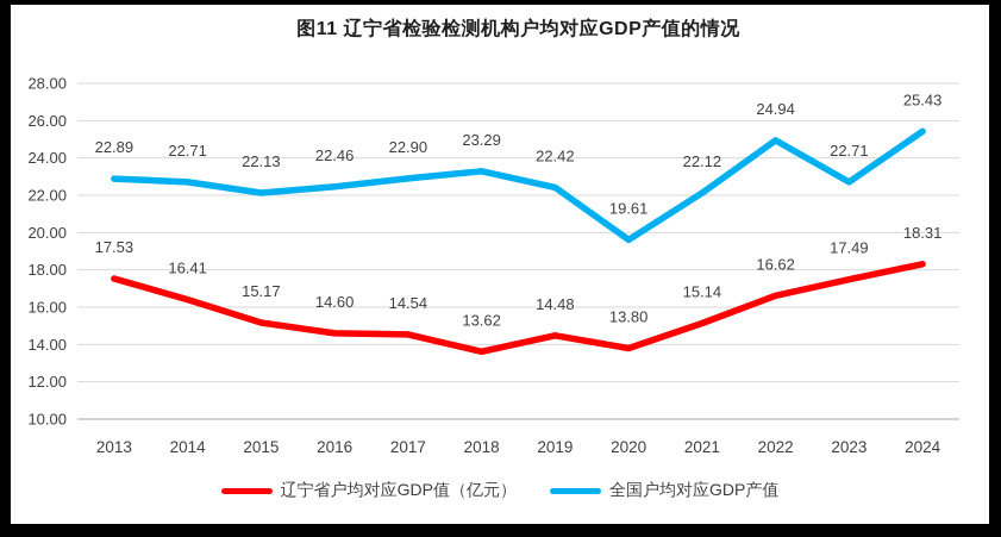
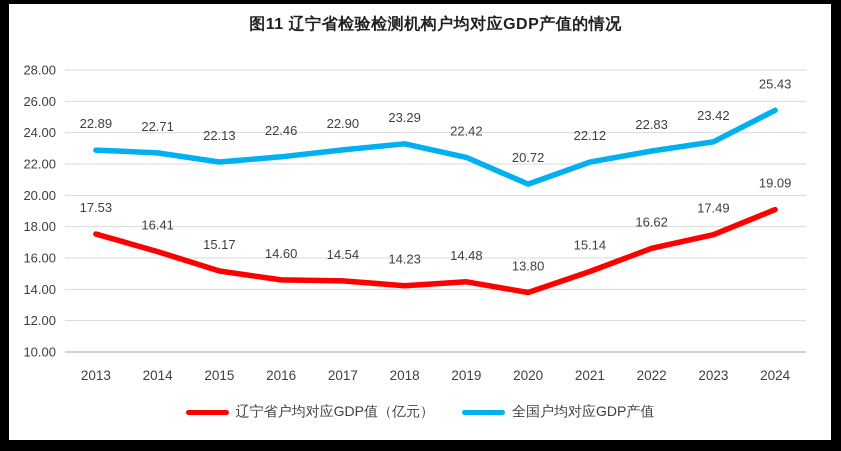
辽宁省户均对应GDP值（亿元）/2018: 13.62 -> 14.23
全国户均对应GDP产值/2020: 19.61 -> 20.72
全国户均对应GDP产值/2022: 24.94 -> 22.83
全国户均对应GDP产值/2023: 22.71 -> 23.42
辽宁省户均对应GDP值（亿元）/2024: 18.31 -> 19.09
